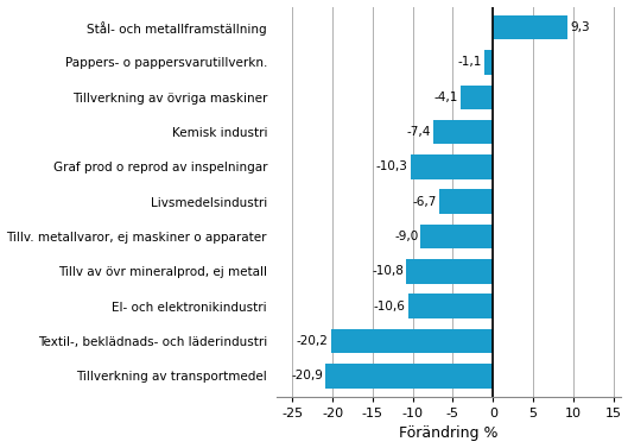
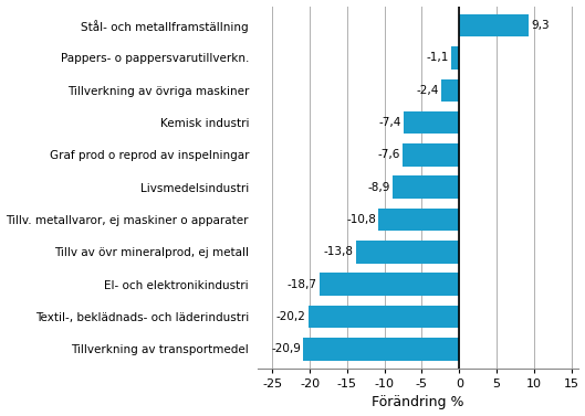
Tillverkning av övriga maskiner: -4,1 -> -2,4
Graf prod o reprod av inspelningar: -10,3 -> -7,6
Livsmedelsindustri: -6,7 -> -8,9
Tillv. metallvaror, ej maskiner o apparater: -9,0 -> -10,8
Tillv av övr mineralprod, ej metall: -10,8 -> -13,8
El- och elektronikindustri: -10,6 -> -18,7
